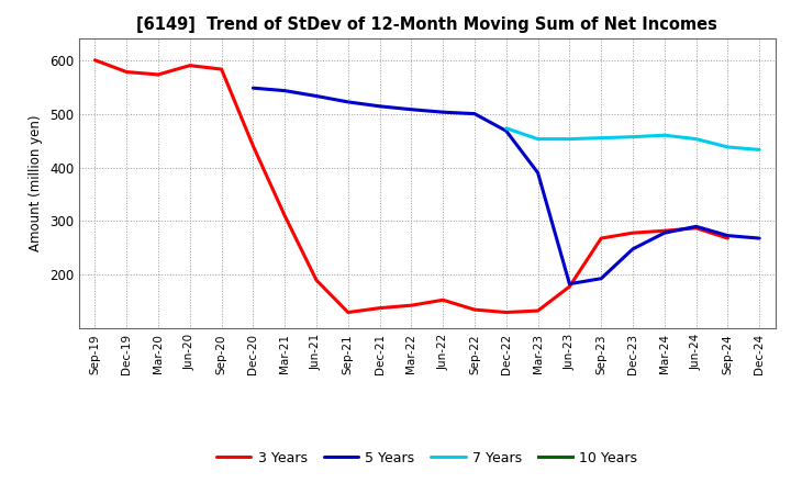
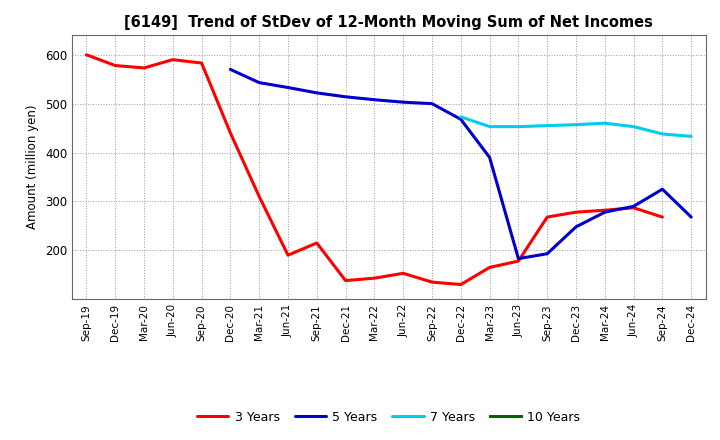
5 Years/Dec-20: 548 -> 570
3 Years/Sep-21: 130 -> 215
3 Years/Mar-23: 133 -> 165
5 Years/Sep-24: 273 -> 325
